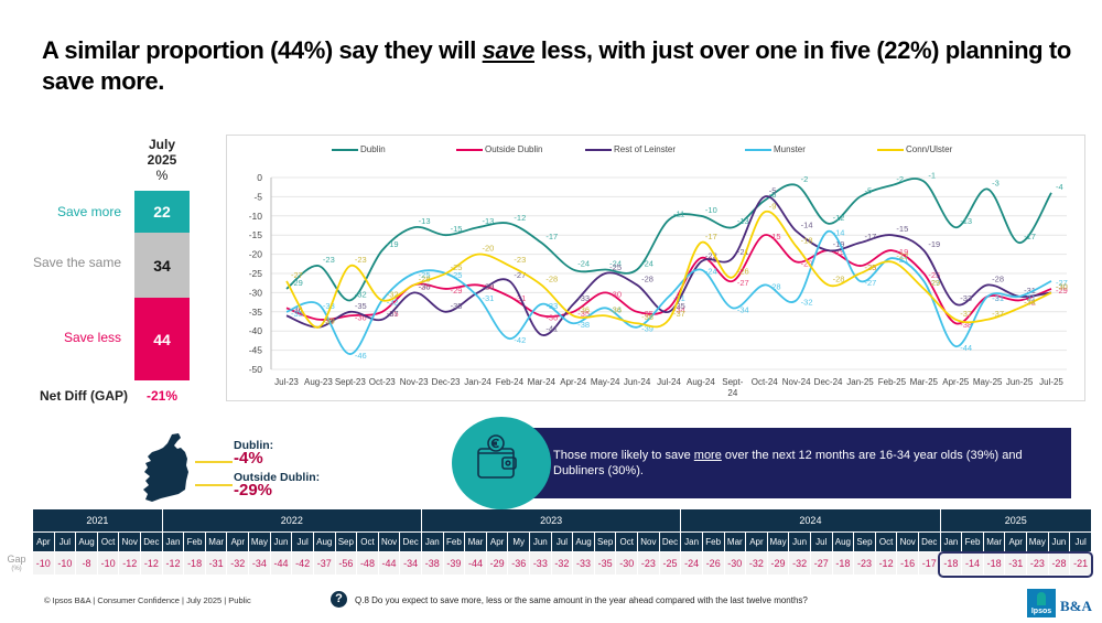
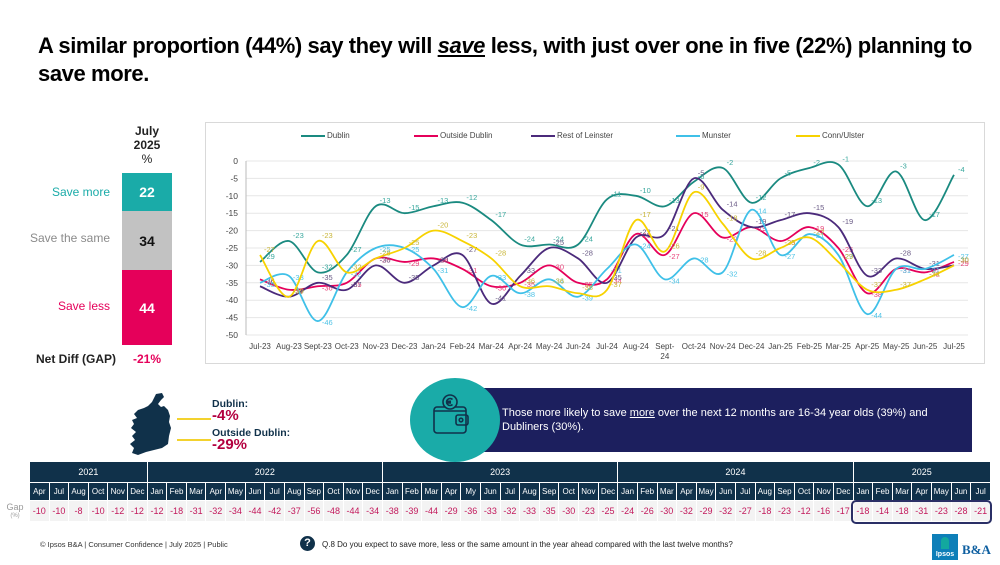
Dublin/Oct-23: -19 -> -27
